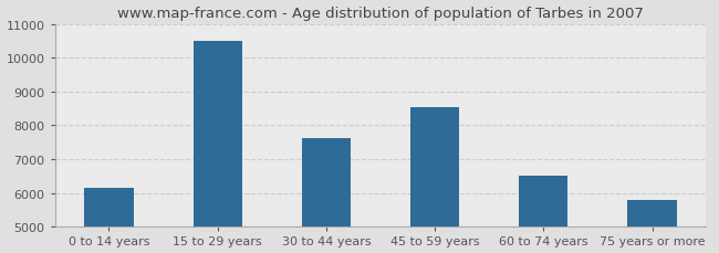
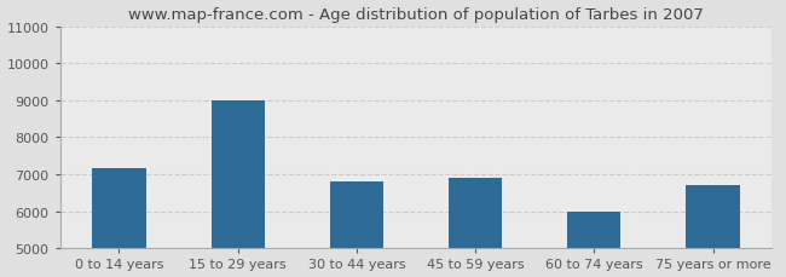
0 to 14 years: 6150 -> 7150
15 to 29 years: 10480 -> 9000
30 to 44 years: 7620 -> 6800
45 to 59 years: 8520 -> 6900
60 to 74 years: 6520 -> 6000
75 years or more: 5780 -> 6700
